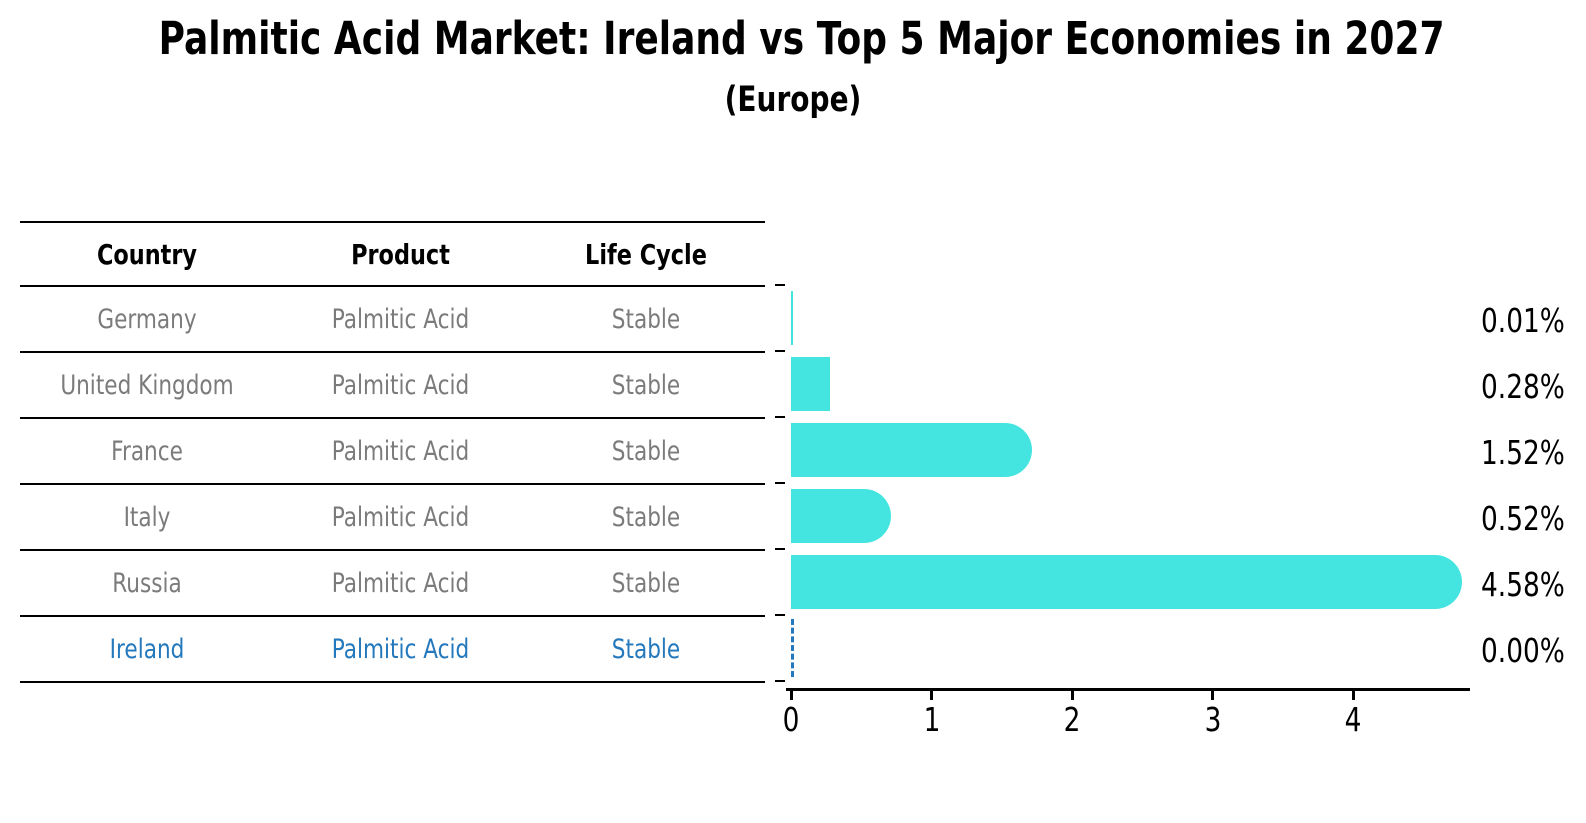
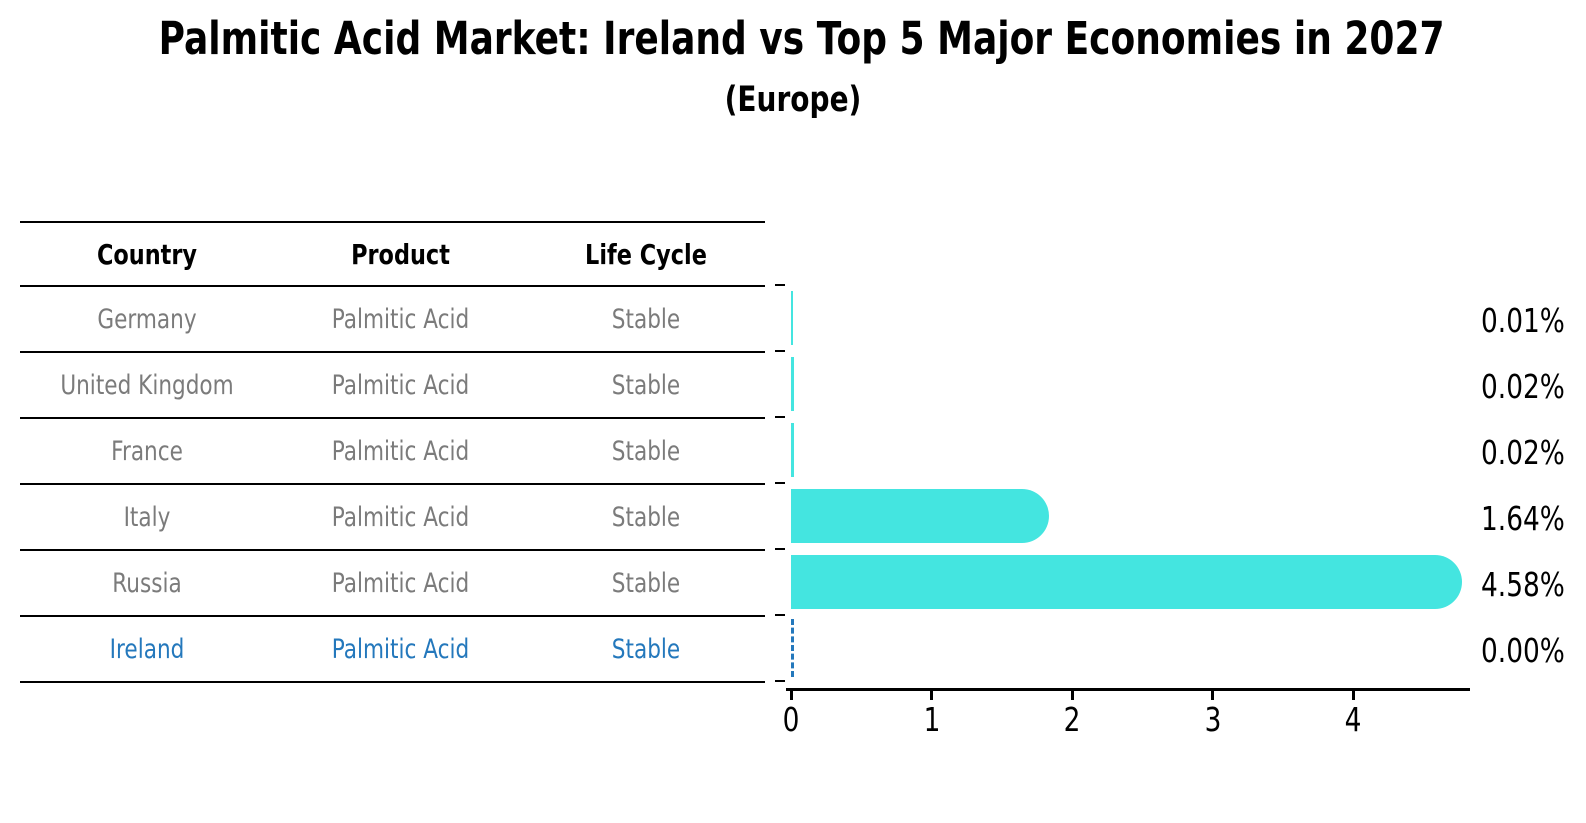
United Kingdom: 0.28% -> 0.02%
France: 1.52% -> 0.02%
Italy: 0.52% -> 1.64%
